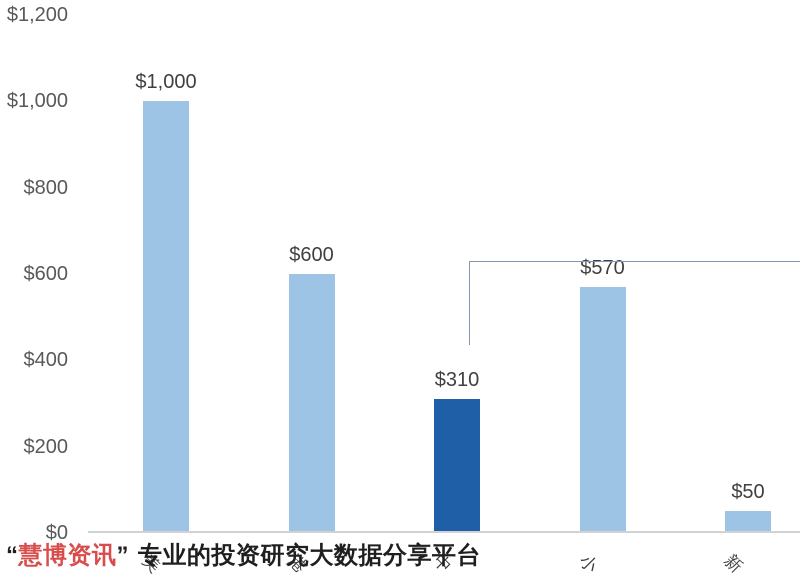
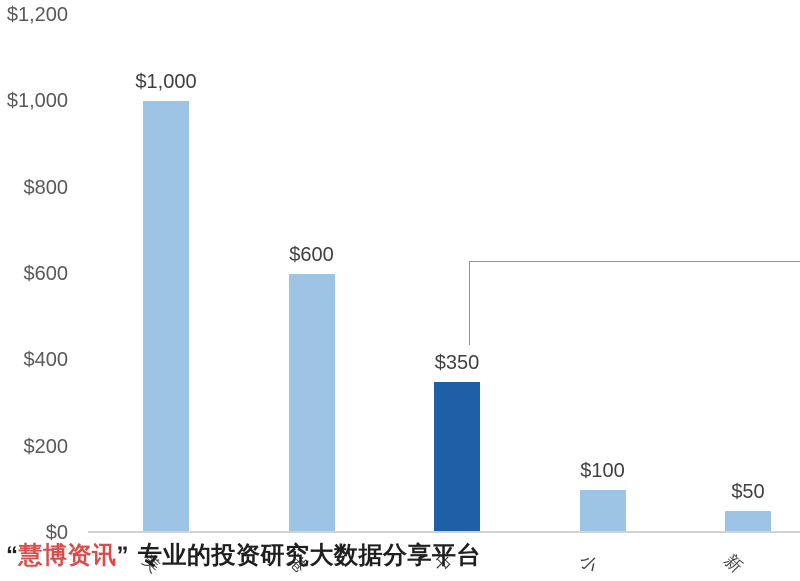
中: $310 -> $350
小: $570 -> $100
